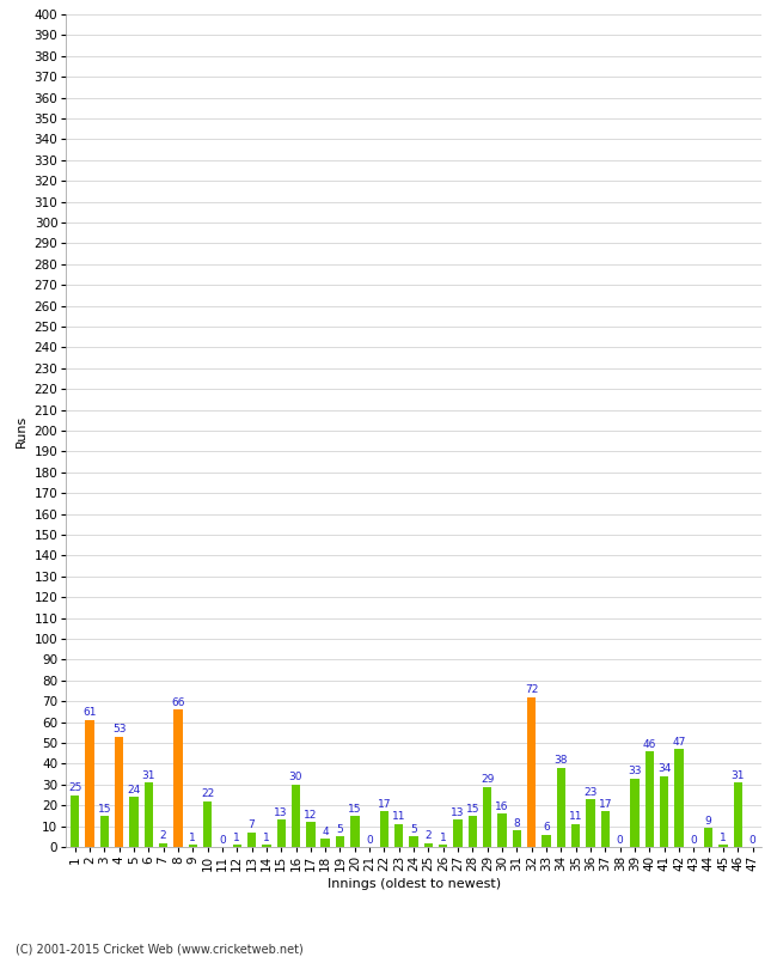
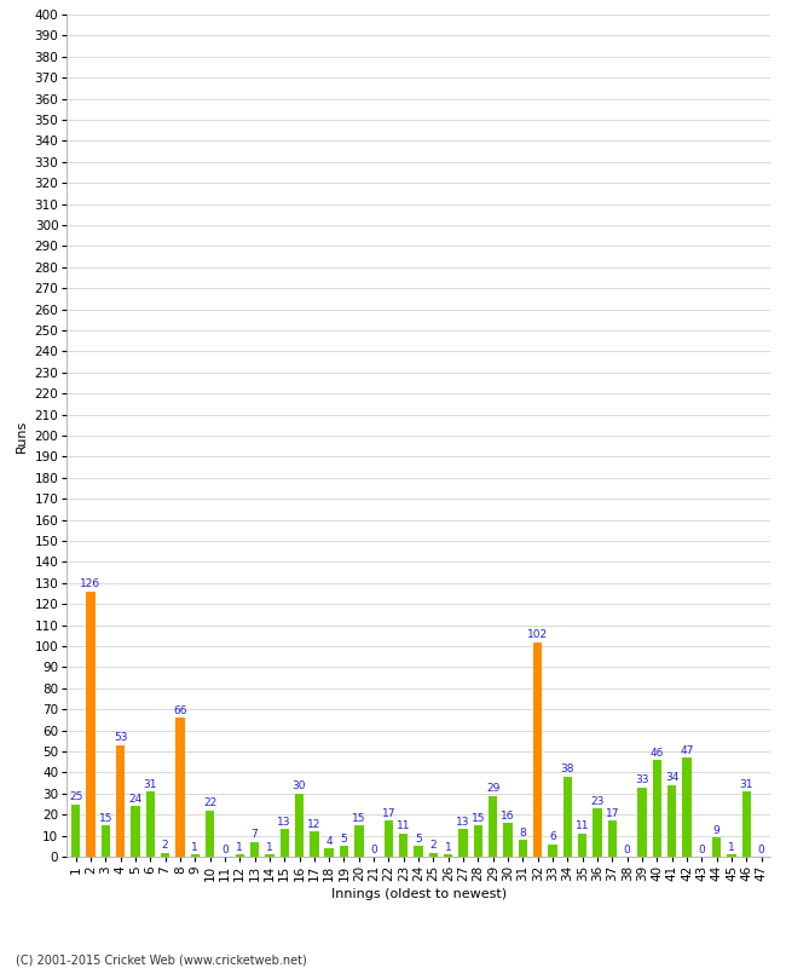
2: 61 -> 126
32: 72 -> 102
